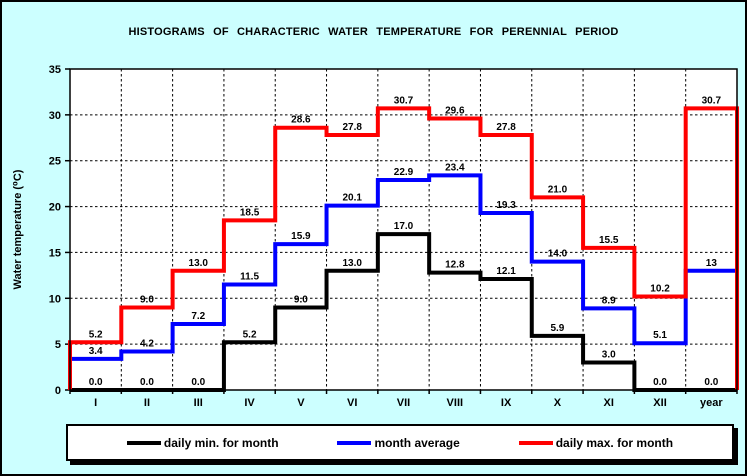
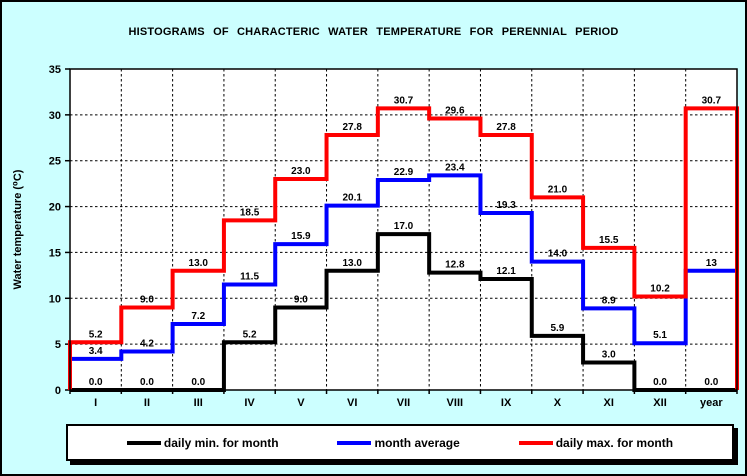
daily max. for month/V: 28.6 -> 23.0
